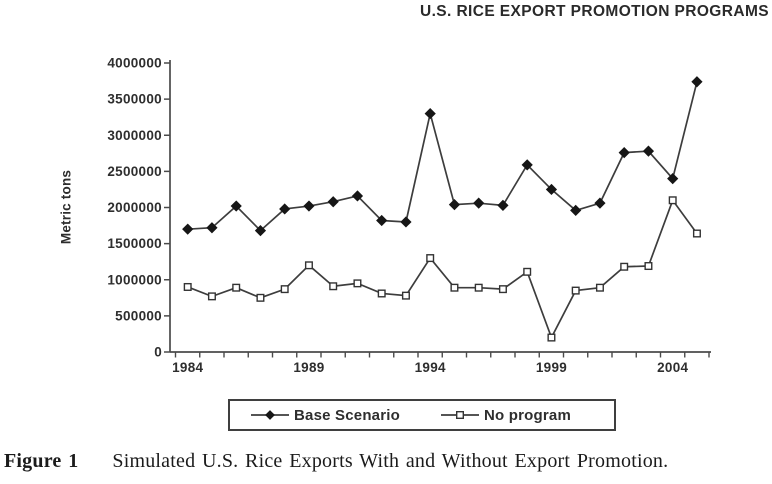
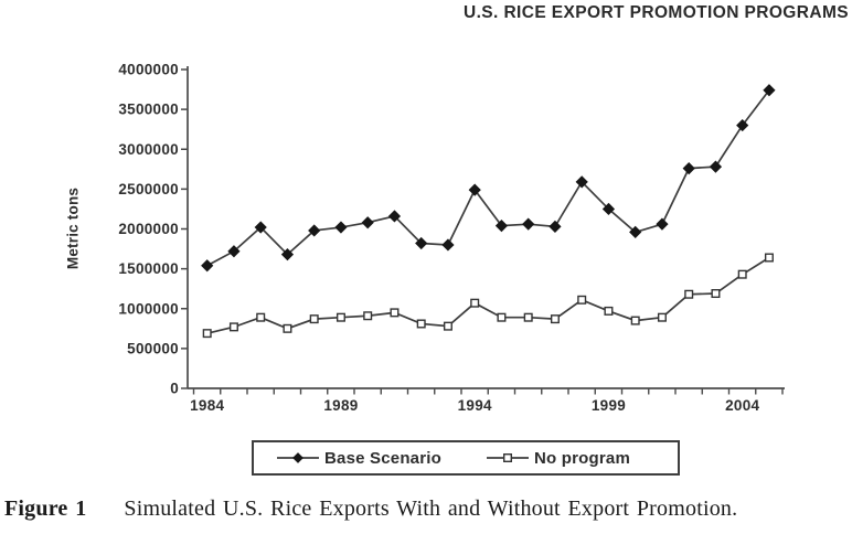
Base Scenario/1984: 1700000 -> 1500000
No program/1984: 900000 -> 700000
No program/1989: 1200000 -> 900000
Base Scenario/1994: 3300000 -> 2500000
No program/1994: 1300000 -> 1100000
No program/1999: 200000 -> 1000000
Base Scenario/2004: 2400000 -> 3300000
No program/2004: 2100000 -> 1400000
